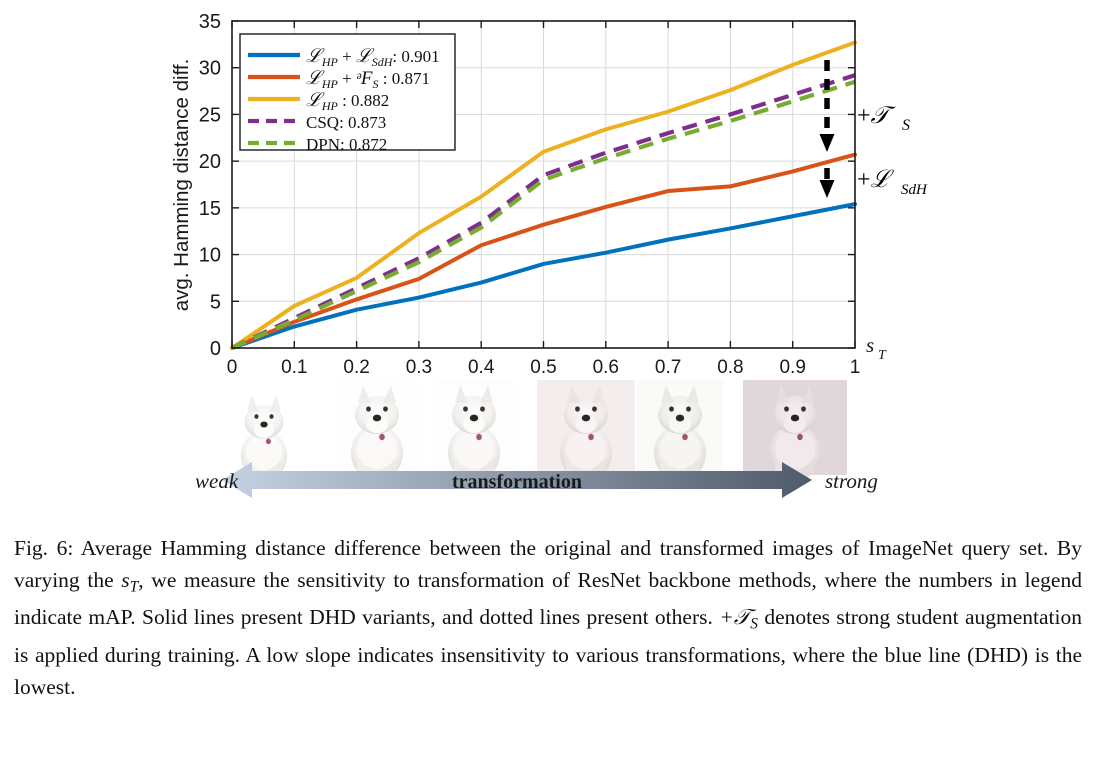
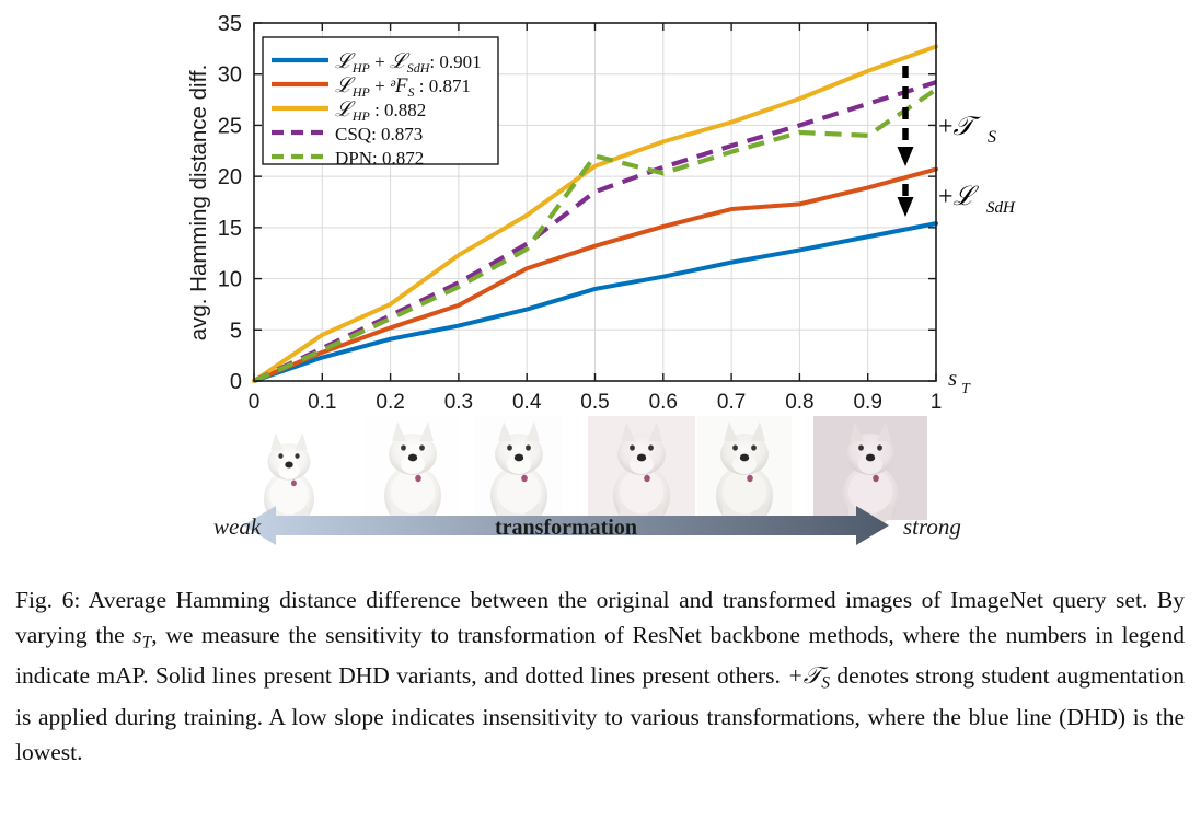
DPN: 0.872/0.5: 18 -> 22
DPN: 0.872/0.9: 26 -> 24
